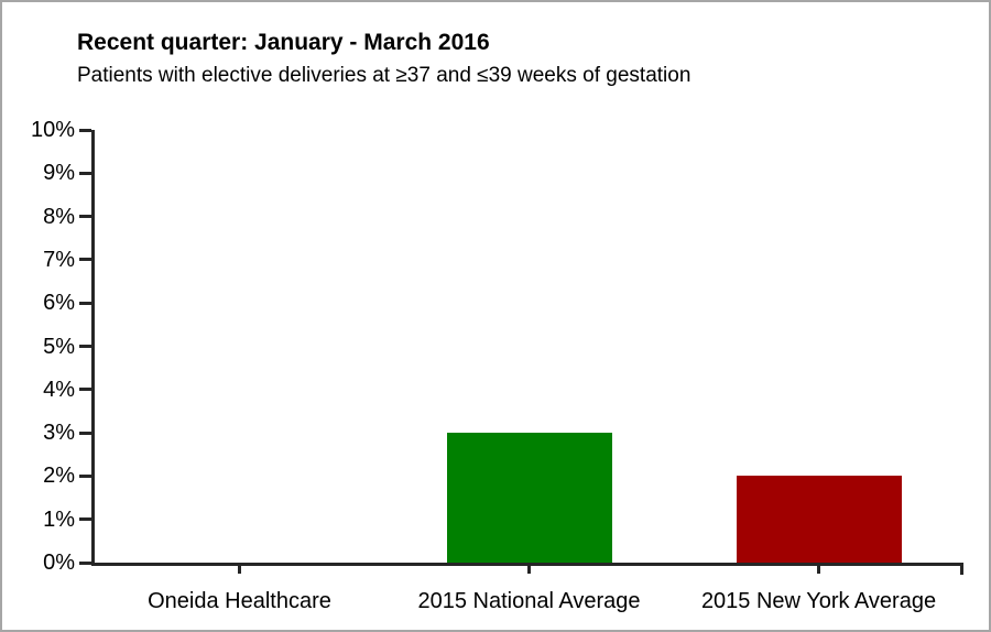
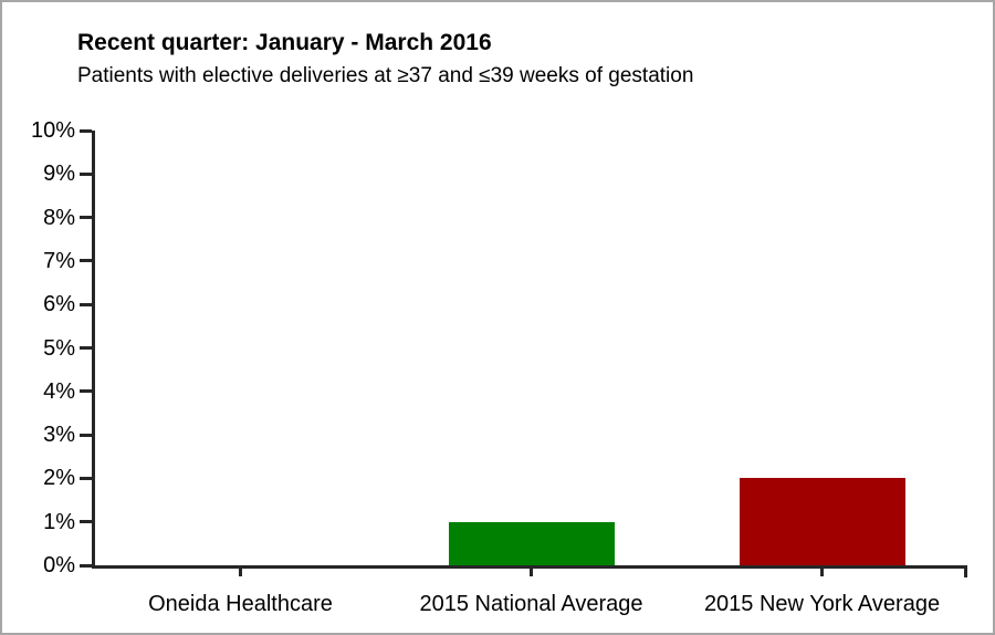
2015 National Average: 3% -> 1%
